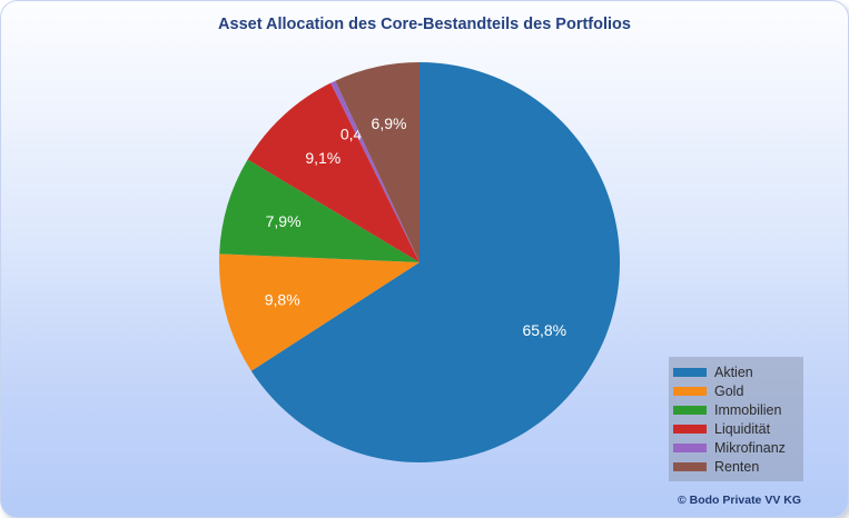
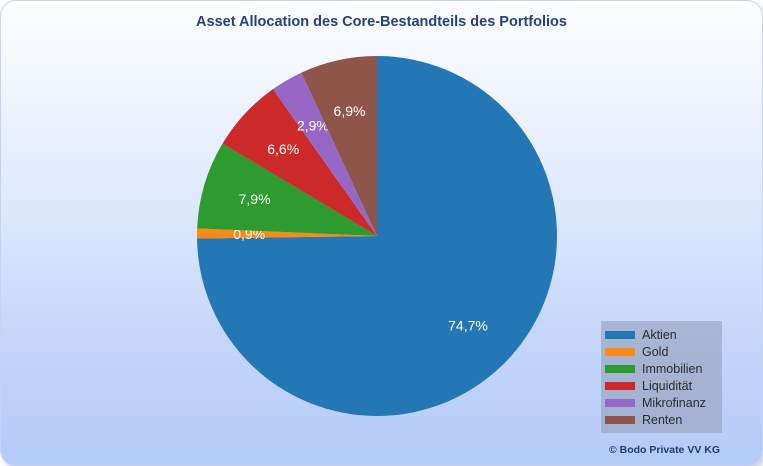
Aktien: 65,8% -> 74,7%
Gold: 9,8% -> 0,9%
Liquidität: 9,1% -> 6,6%
Mikrofinanz: 0,4% -> 2,9%
